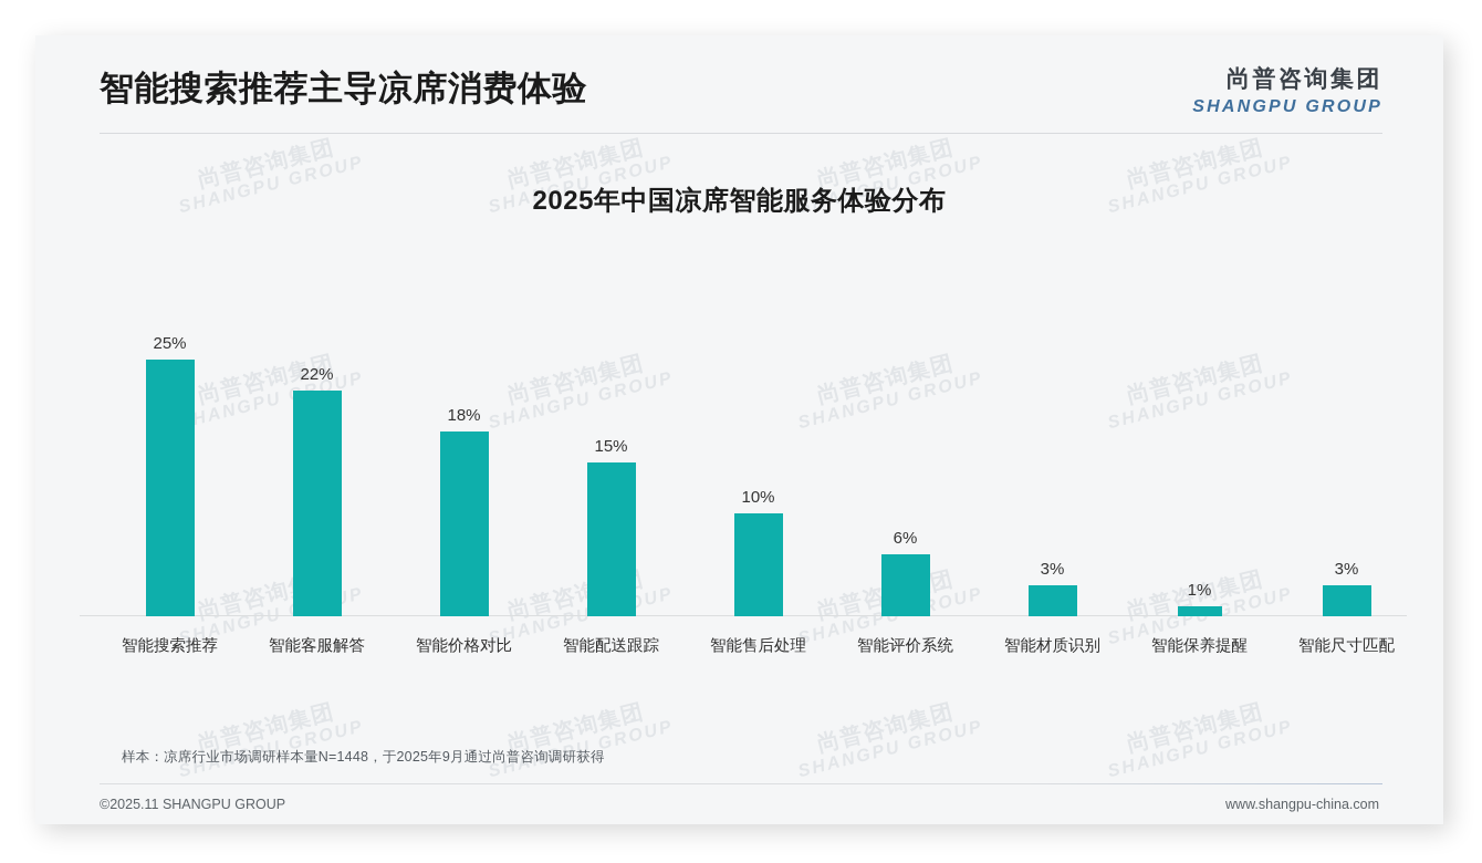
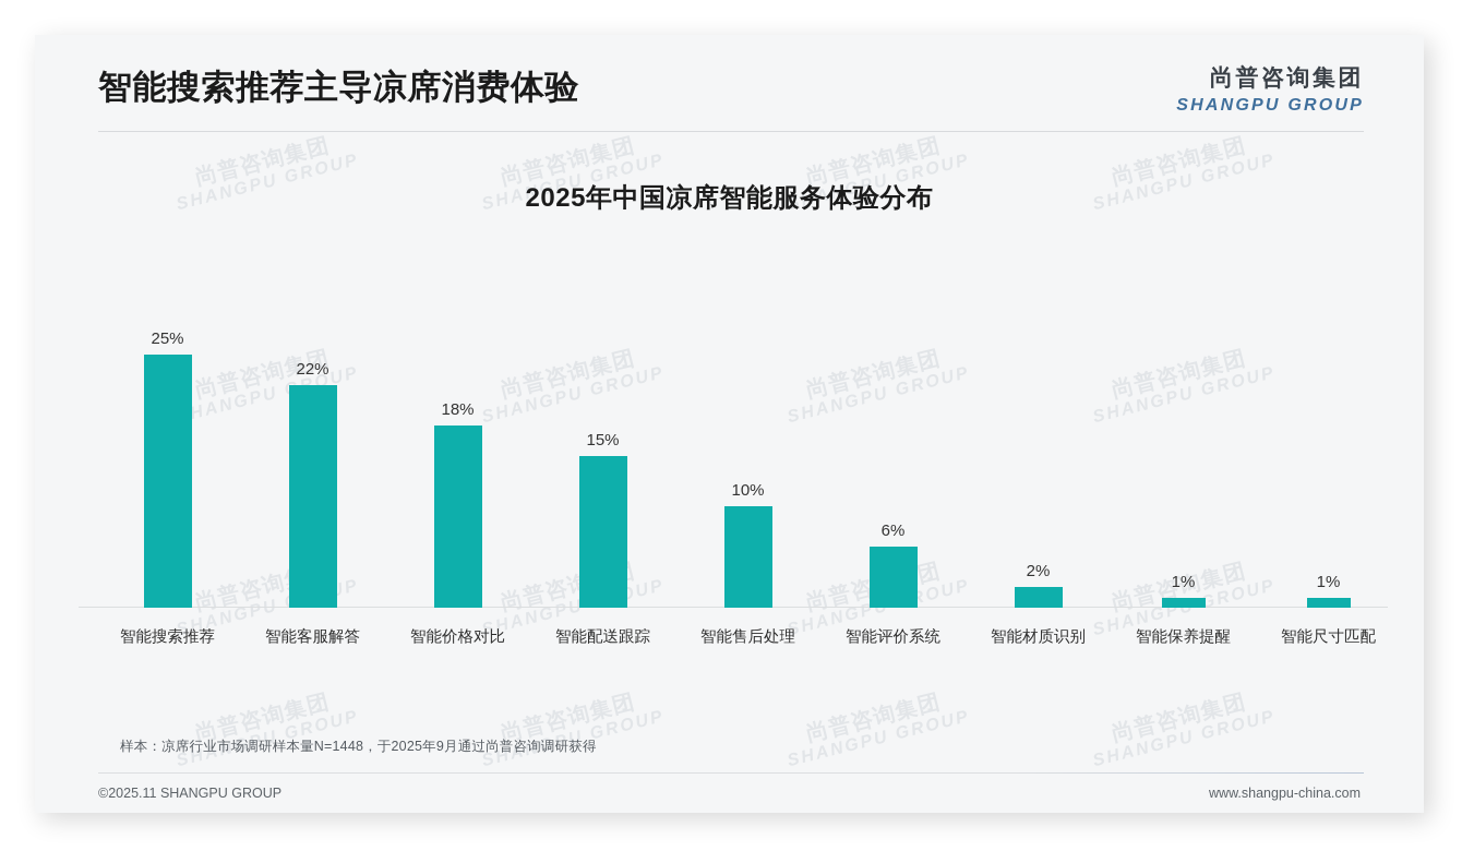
智能材质识别: 3% -> 2%
智能尺寸匹配: 3% -> 1%
